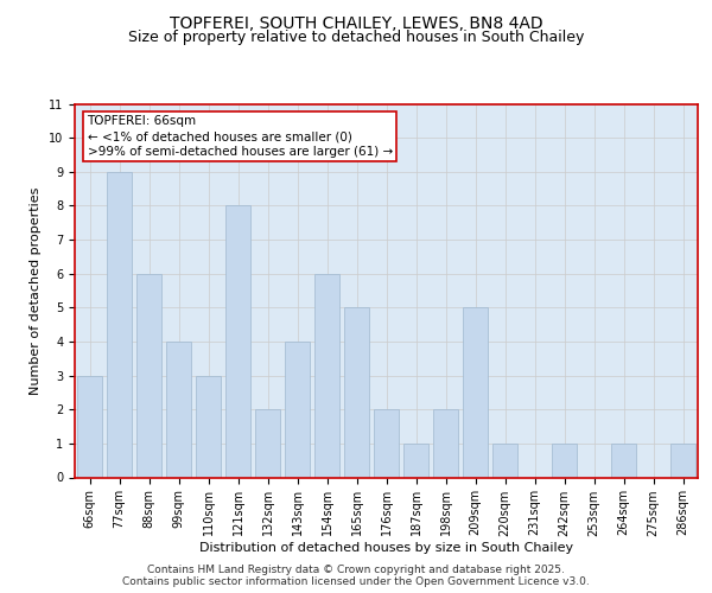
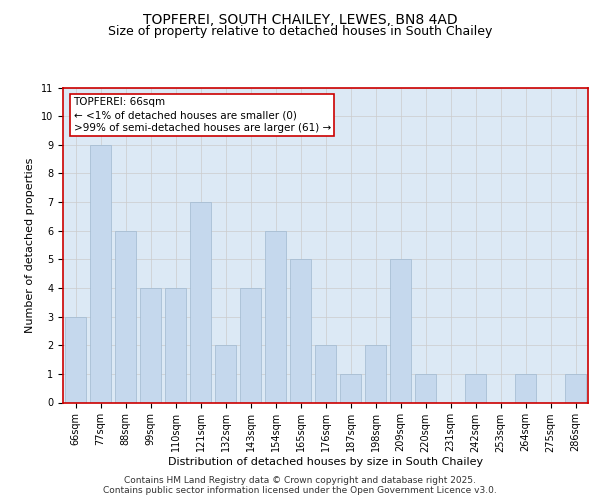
110sqm: 3 -> 4
121sqm: 8 -> 7
